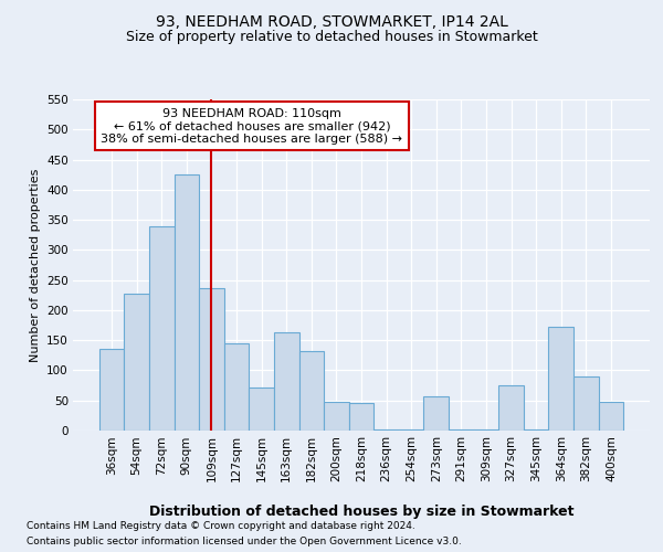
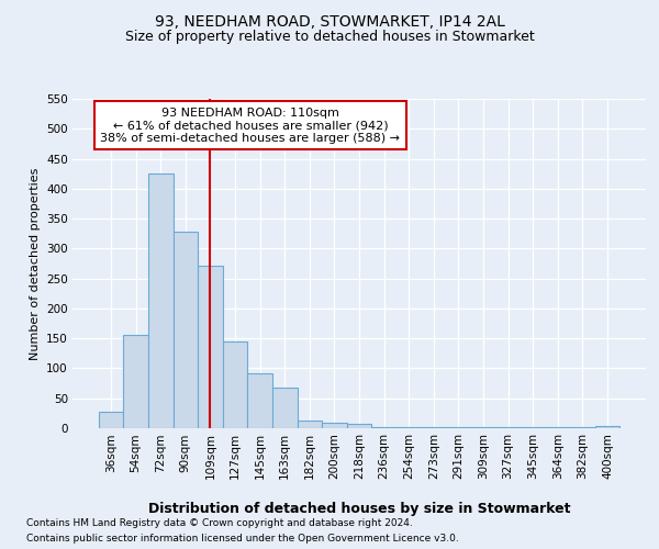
36sqm: 136 -> 28
54sqm: 228 -> 155
72sqm: 340 -> 425
90sqm: 426 -> 328
109sqm: 236 -> 272
145sqm: 72 -> 92
163sqm: 164 -> 68
182sqm: 132 -> 12
200sqm: 48 -> 10
218sqm: 46 -> 8
273sqm: 56 -> 2
327sqm: 76 -> 1
364sqm: 172 -> 1
382sqm: 90 -> 1
400sqm: 48 -> 3
